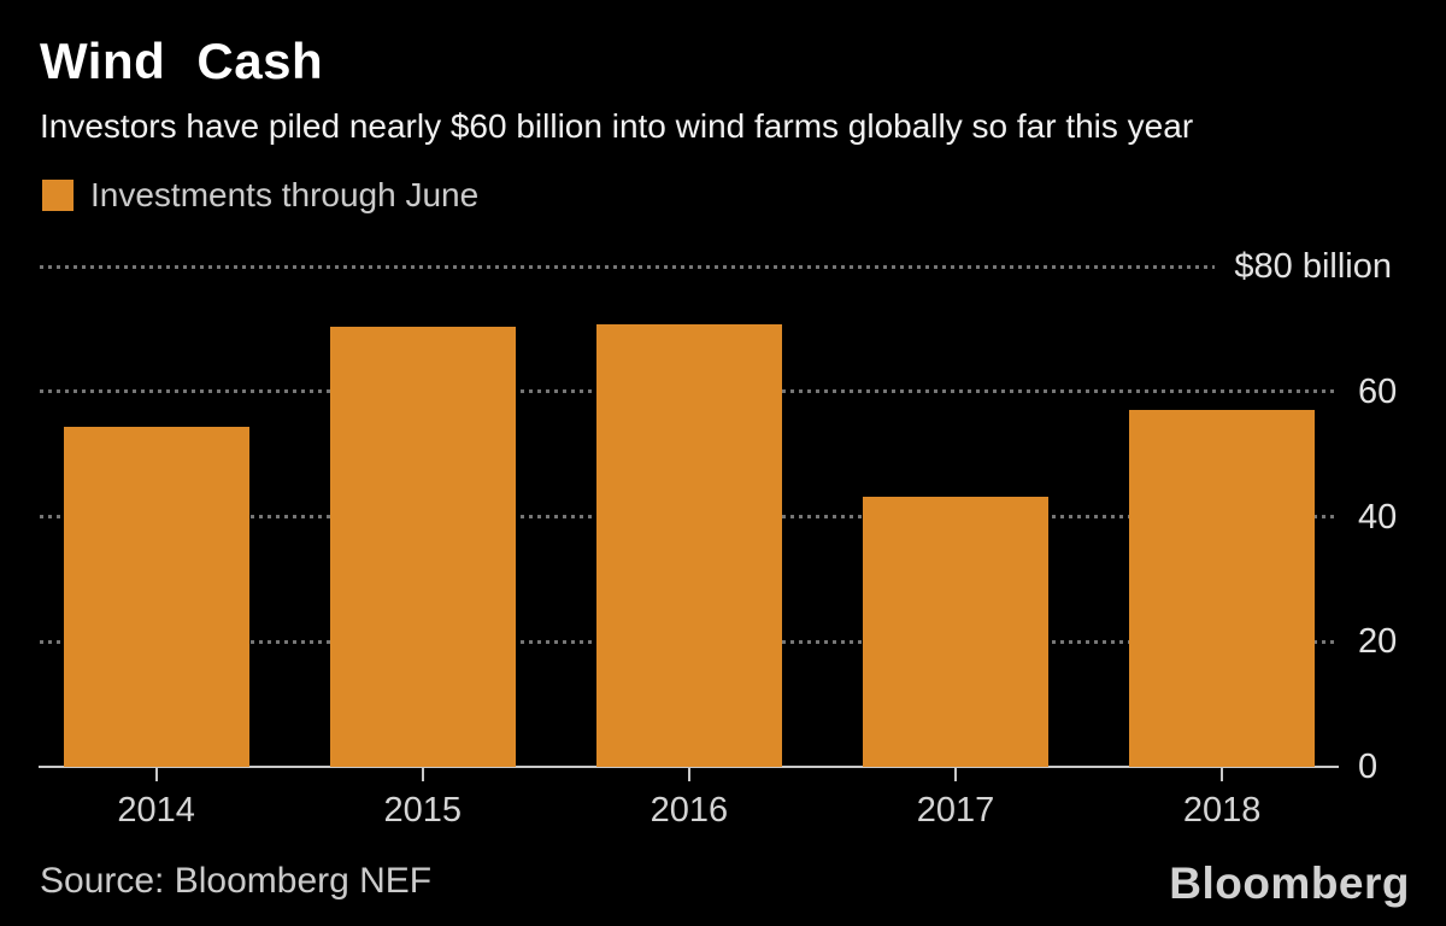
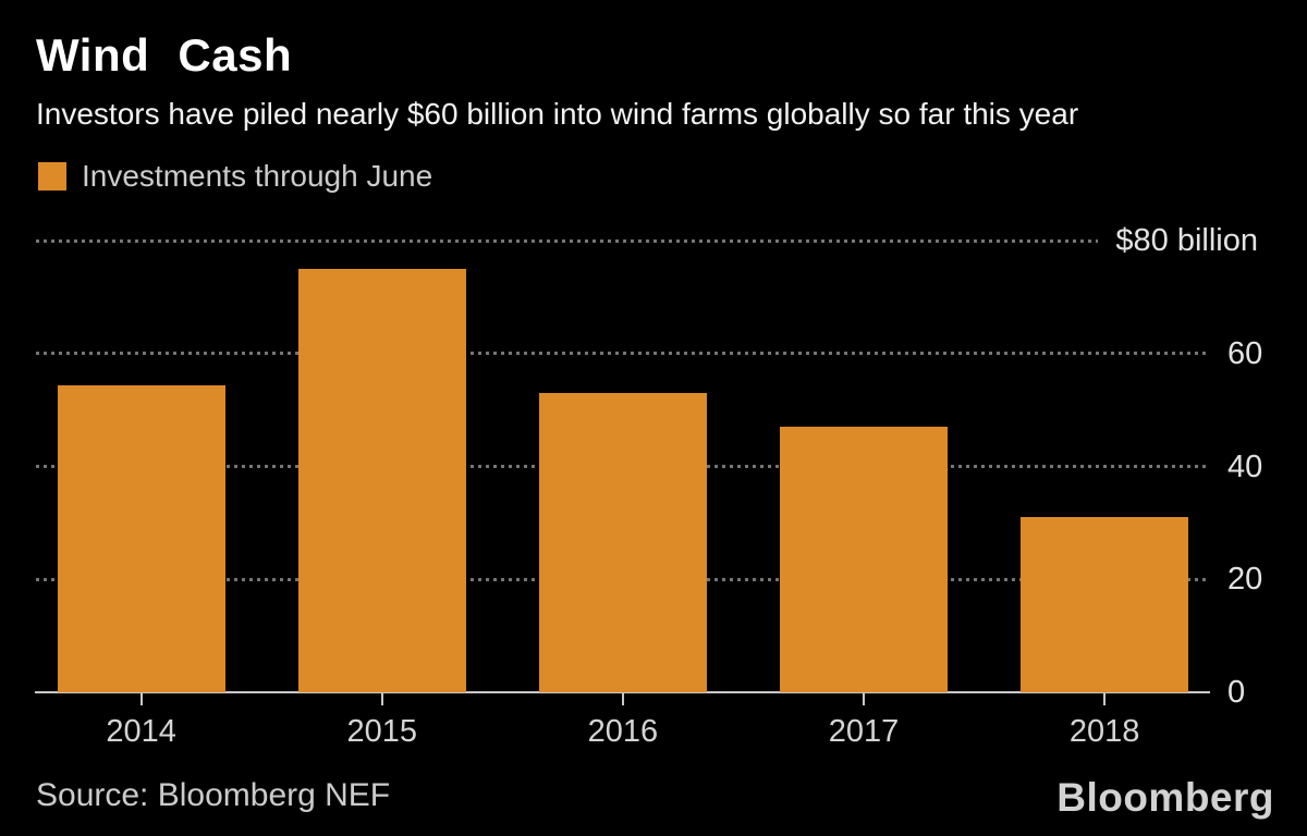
2015: 70 -> 75
2016: 71 -> 53
2017: 43 -> 47
2018: 57 -> 31
